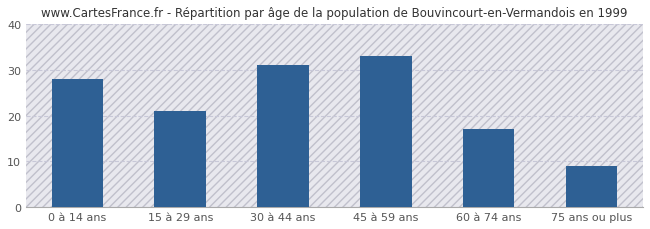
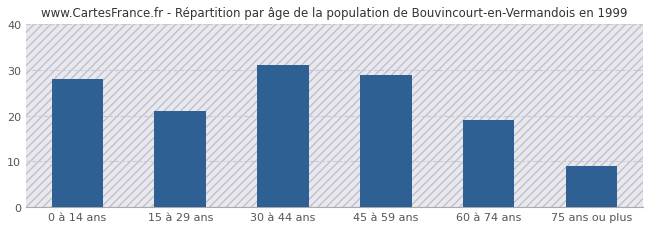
45 à 59 ans: 33 -> 29
60 à 74 ans: 17 -> 19
